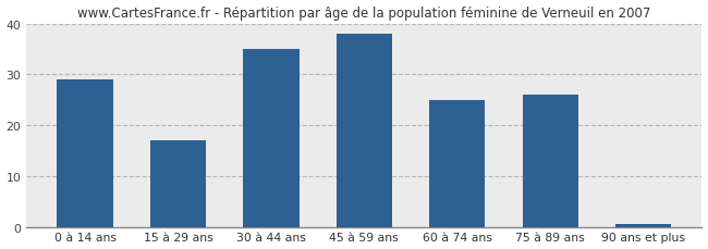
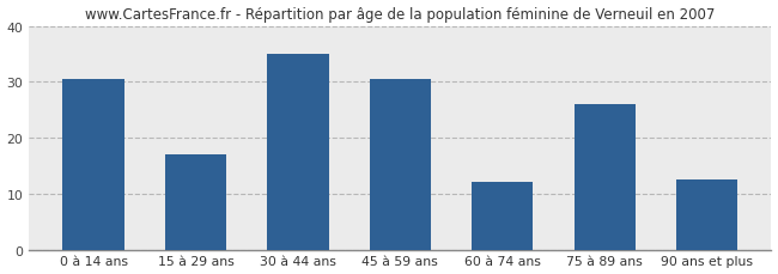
0 à 14 ans: 29.0 -> 30.5
45 à 59 ans: 38.0 -> 30.5
60 à 74 ans: 25.0 -> 12.0
90 ans et plus: 0.5 -> 12.5
